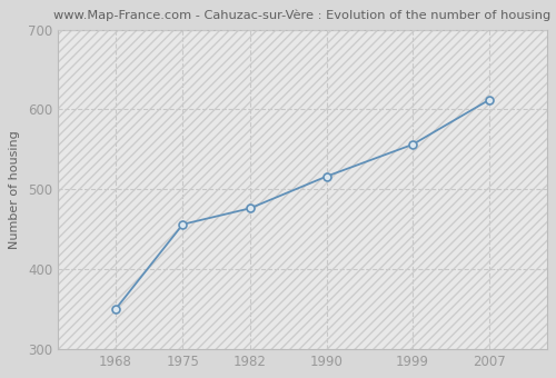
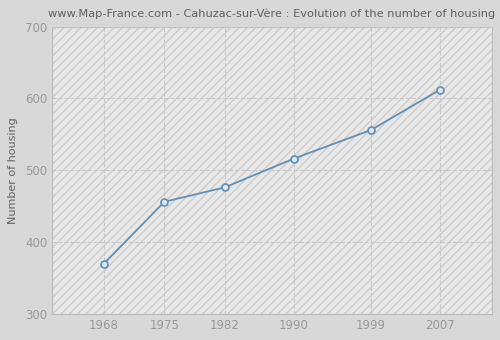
1968: 350 -> 370
